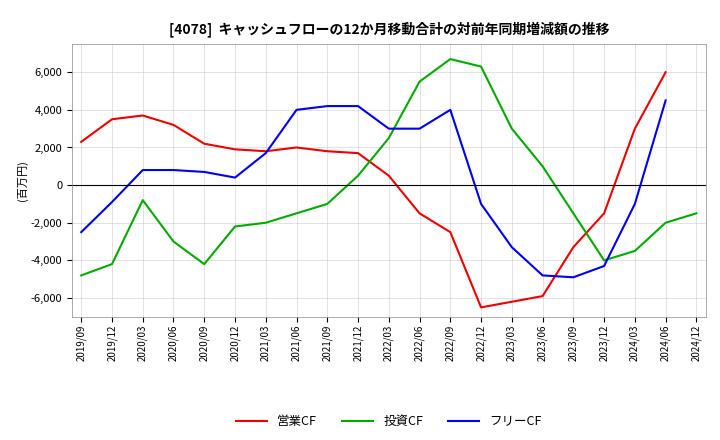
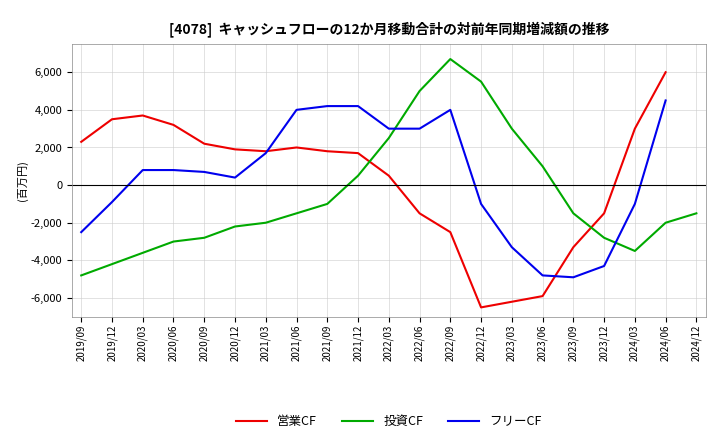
投資CF/2020/03: -800 -> -3,600
投資CF/2020/09: -4,200 -> -2,800
投資CF/2022/06: 5,500 -> 5,000
投資CF/2022/12: 6,300 -> 5,500
投資CF/2023/12: -4,000 -> -2,800
